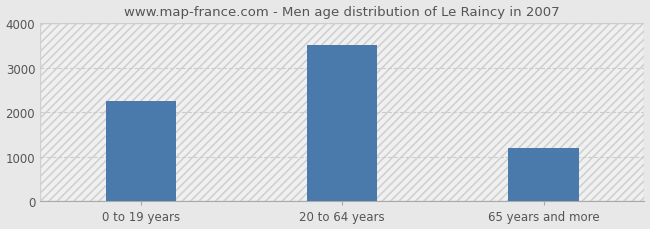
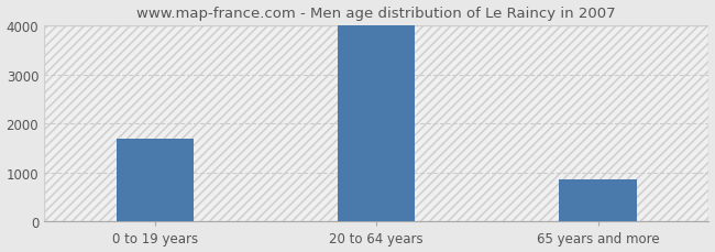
0 to 19 years: 2250 -> 1700
20 to 64 years: 3500 -> 4000
65 years and more: 1200 -> 850
